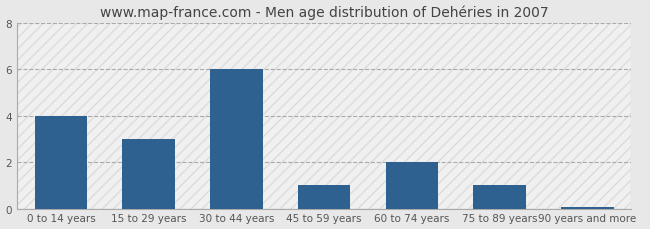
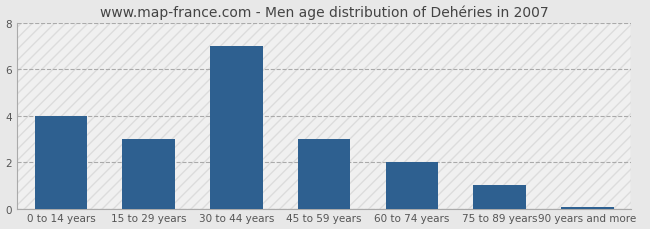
30 to 44 years: 6.00 -> 7.00
45 to 59 years: 1.00 -> 3.00
